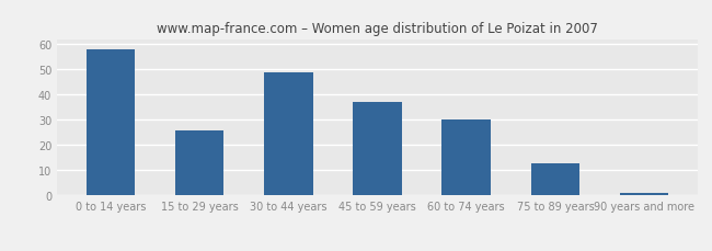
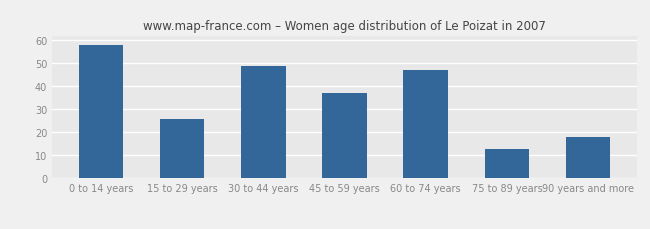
60 to 74 years: 30 -> 47
90 years and more: 1 -> 18
